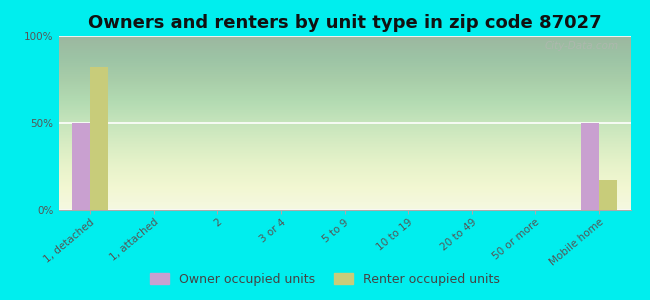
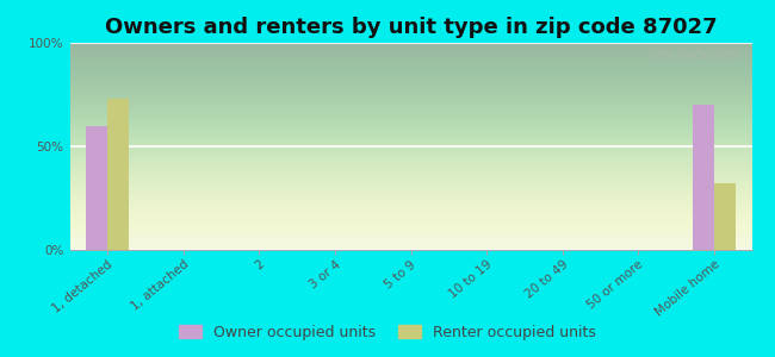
Owner occupied units/1, detached: 50% -> 60%
Renter occupied units/1, detached: 82% -> 73%
Owner occupied units/Mobile home: 50% -> 70%
Renter occupied units/Mobile home: 17% -> 32%
